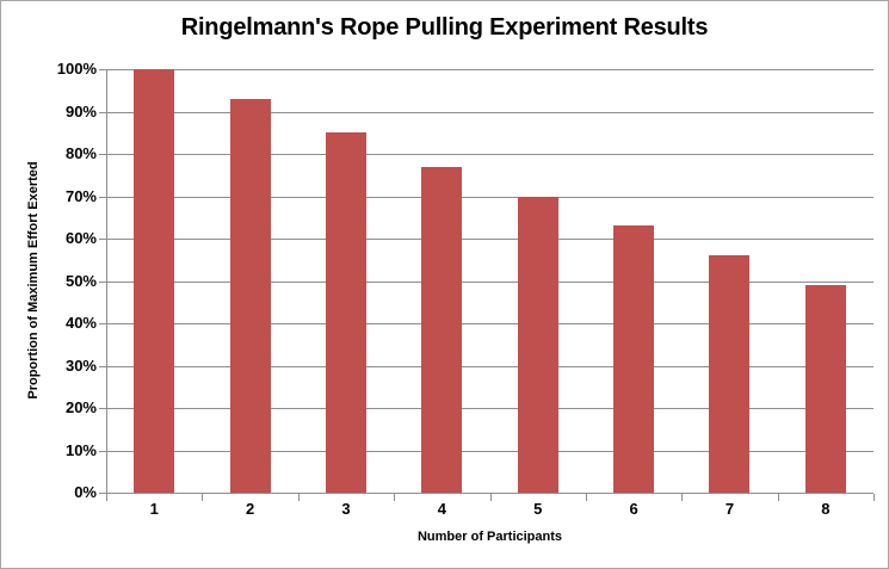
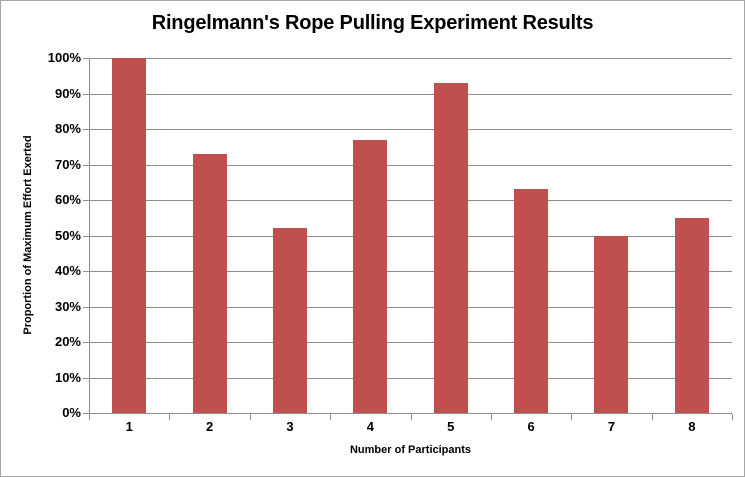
2: 93% -> 73%
3: 85% -> 52%
5: 70% -> 93%
7: 56% -> 50%
8: 49% -> 55%
